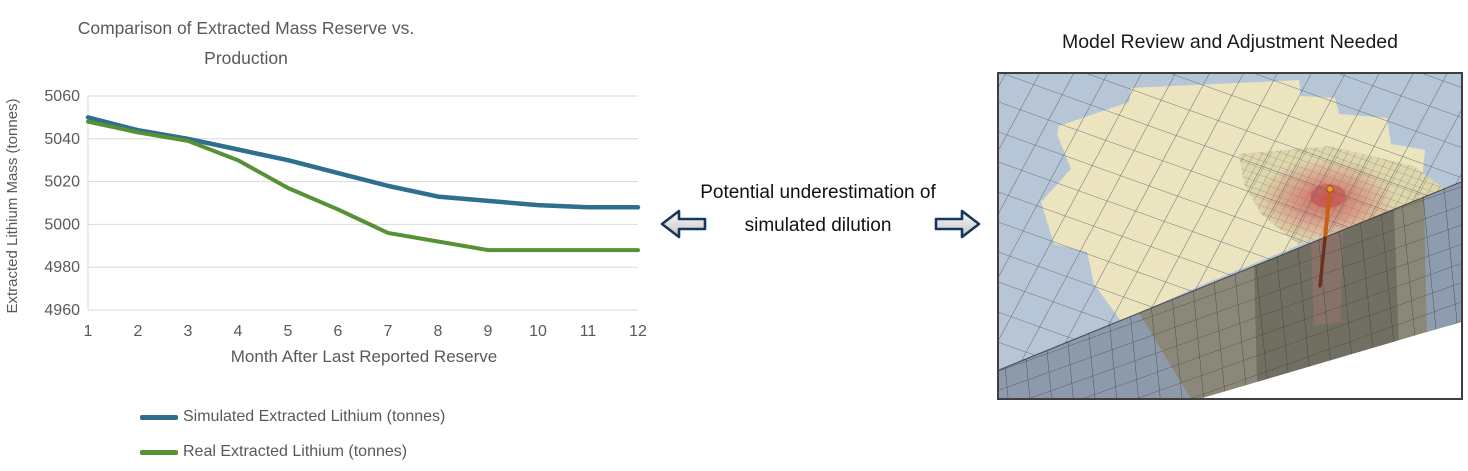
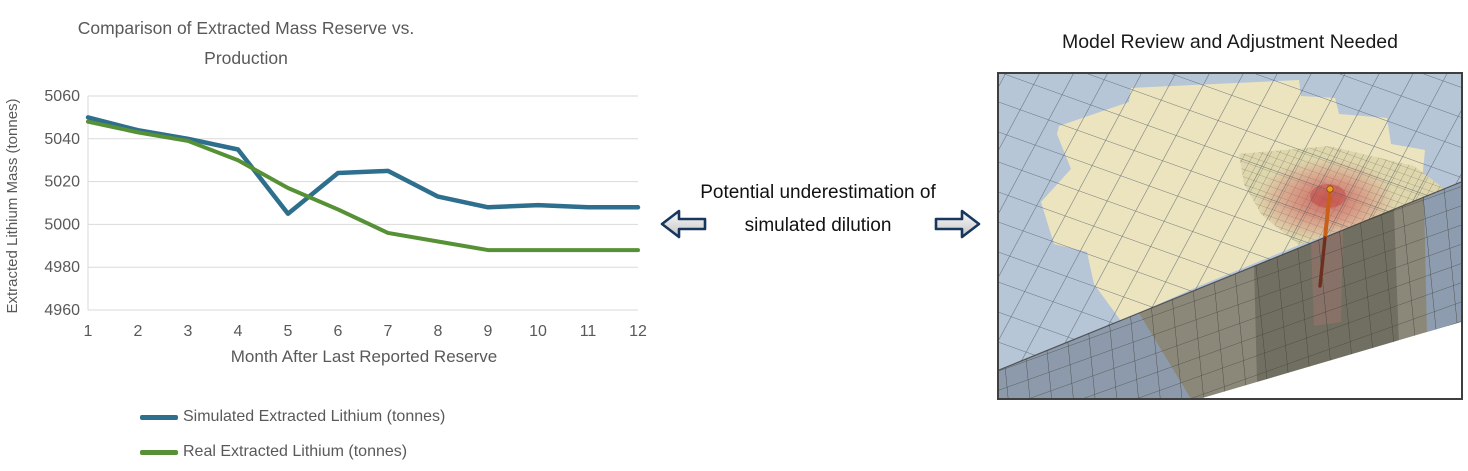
Simulated Extracted Lithium (tonnes)/5: 5030 -> 5005
Simulated Extracted Lithium (tonnes)/7: 5018 -> 5025
Simulated Extracted Lithium (tonnes)/9: 5011 -> 5008
